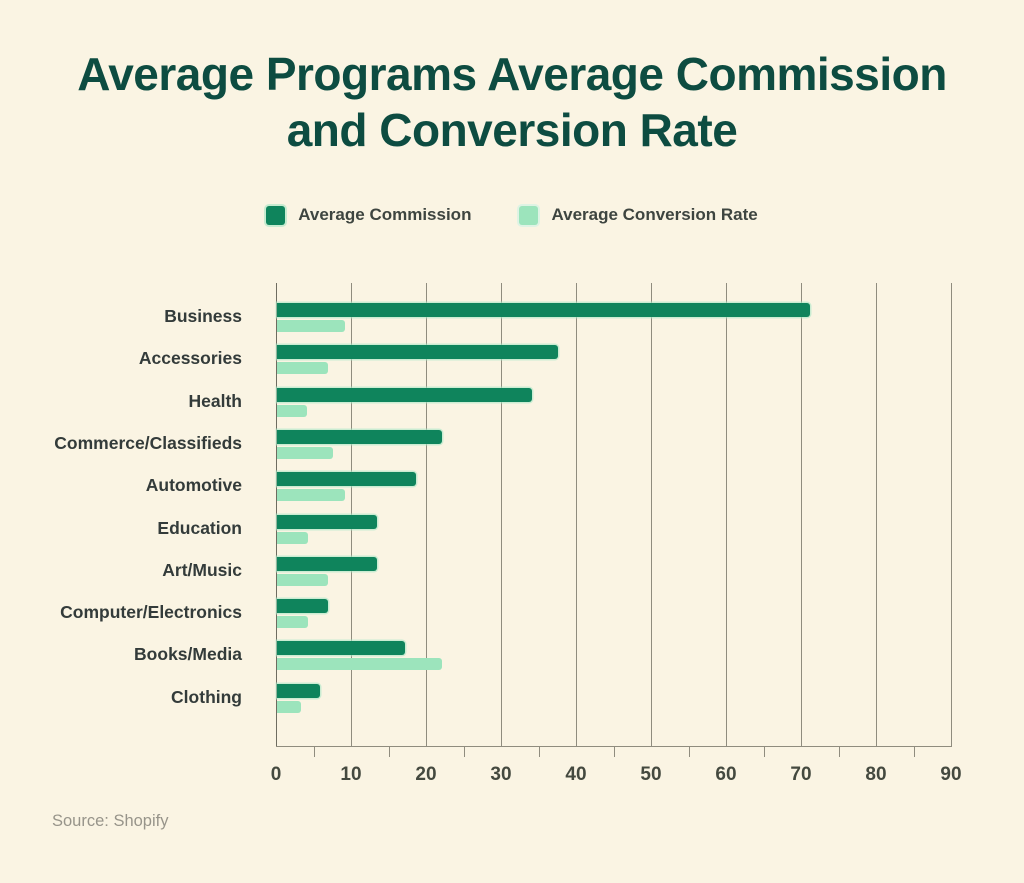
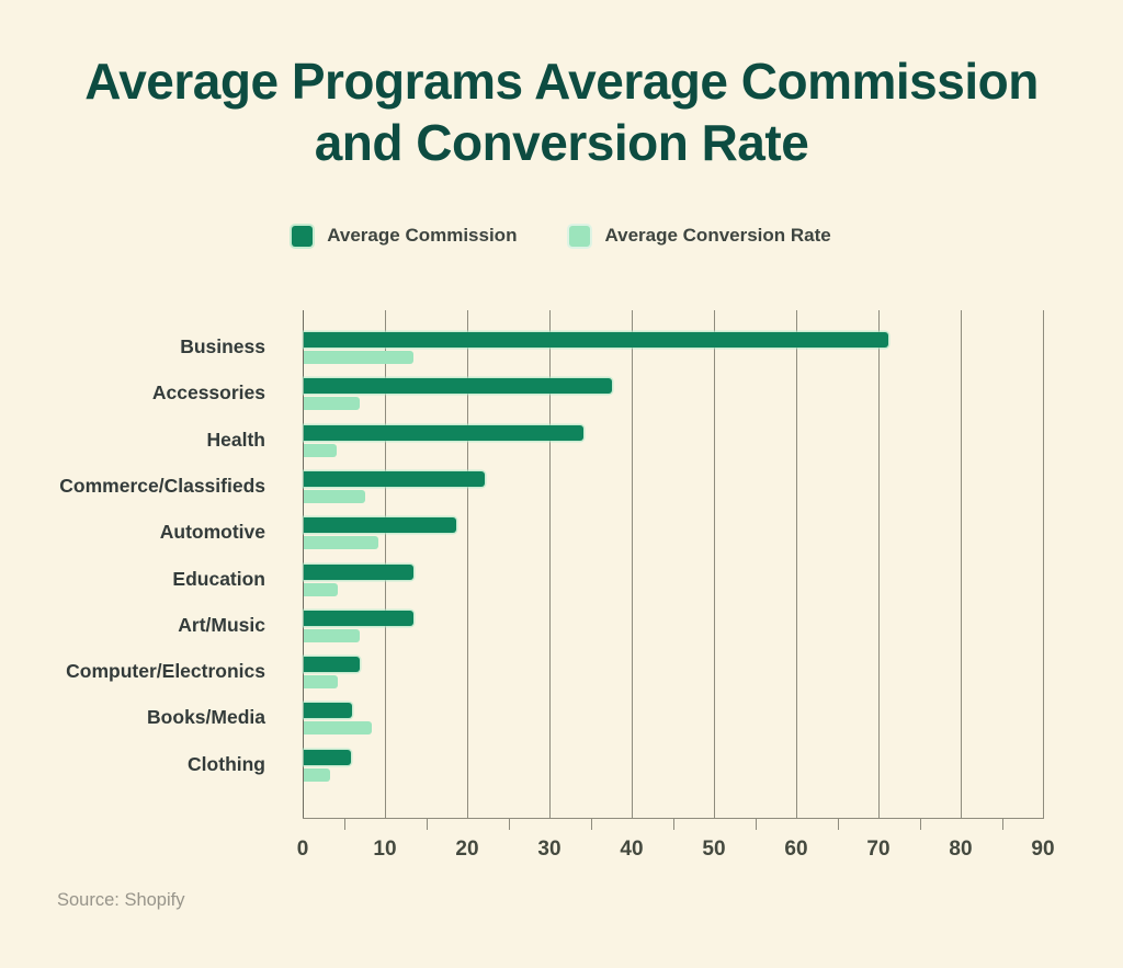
Average Conversion Rate/Business: 9 -> 13
Average Commission/Books/Media: 17 -> 6
Average Conversion Rate/Books/Media: 22 -> 8
